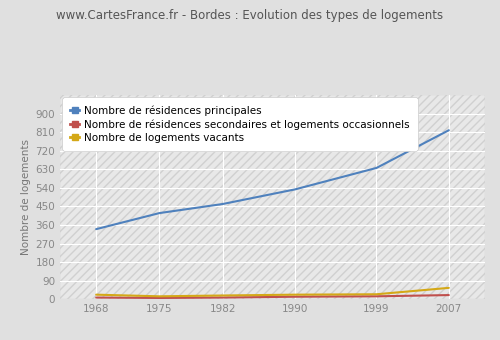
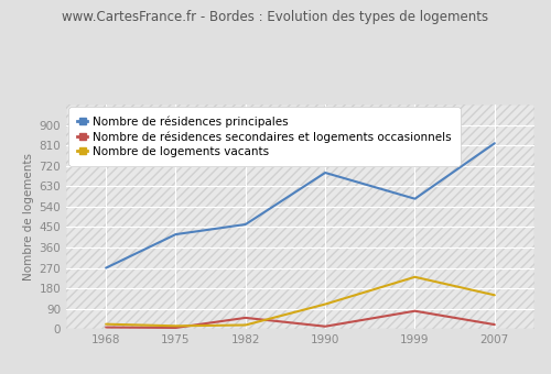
Nombre de résidences principales/1968: 340 -> 270
Nombre de résidences secondaires et logements occasionnels/1982: 8 -> 50
Nombre de résidences principales/1990: 533 -> 690
Nombre de logements vacants/1990: 22 -> 110
Nombre de résidences principales/1999: 637 -> 575
Nombre de résidences secondaires et logements occasionnels/1999: 14 -> 80
Nombre de logements vacants/1999: 24 -> 230
Nombre de logements vacants/2007: 55 -> 150
